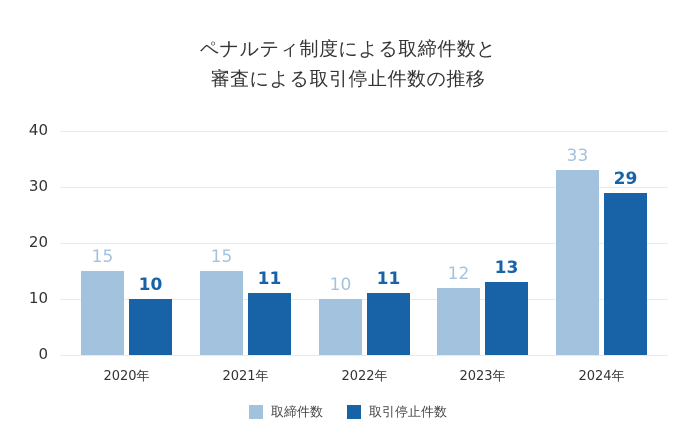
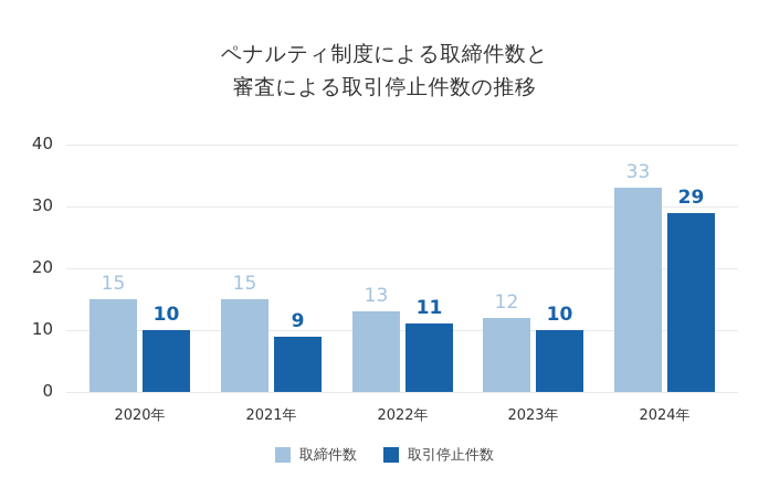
取引停止件数/2021年: 11 -> 9
取締件数/2022年: 10 -> 13
取引停止件数/2023年: 13 -> 10
